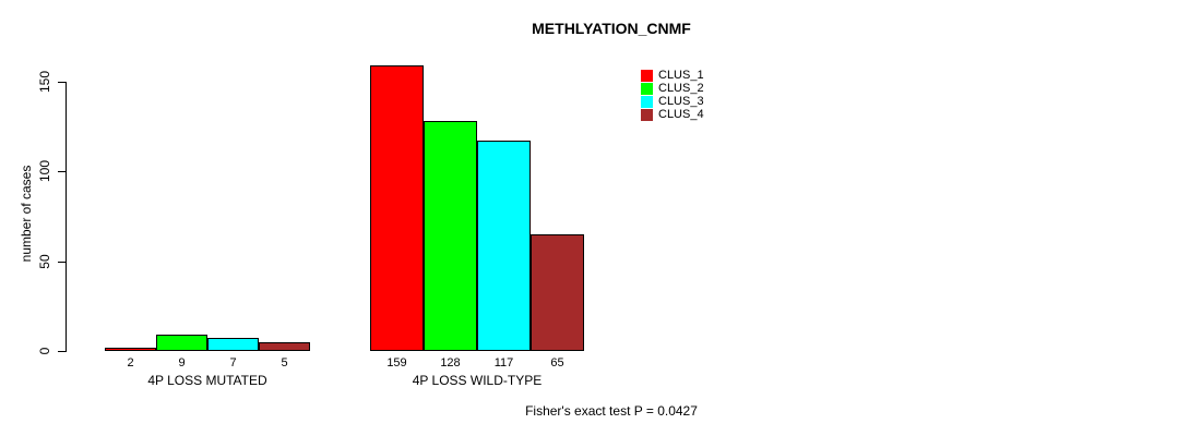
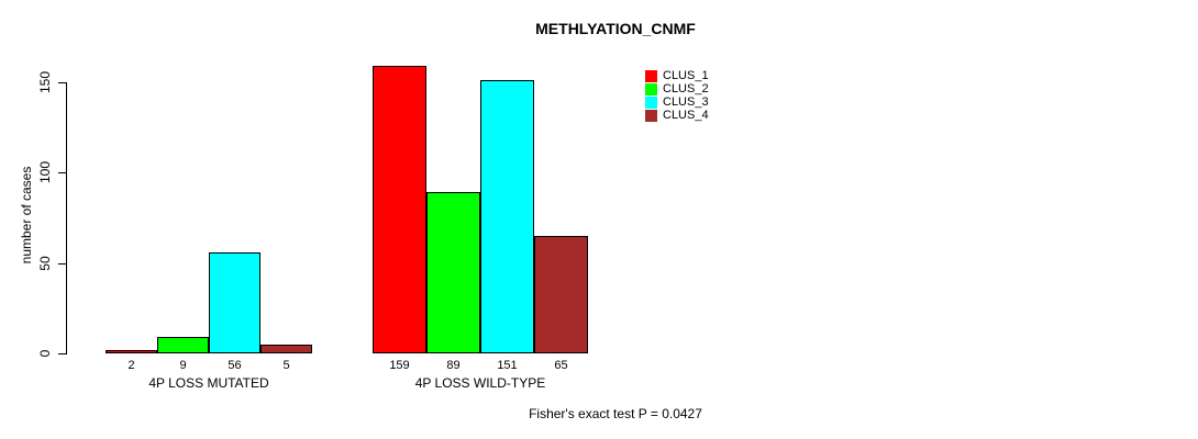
CLUS_3/4P LOSS MUTATED: 7 -> 56
CLUS_2/4P LOSS WILD-TYPE: 128 -> 89
CLUS_3/4P LOSS WILD-TYPE: 117 -> 151
